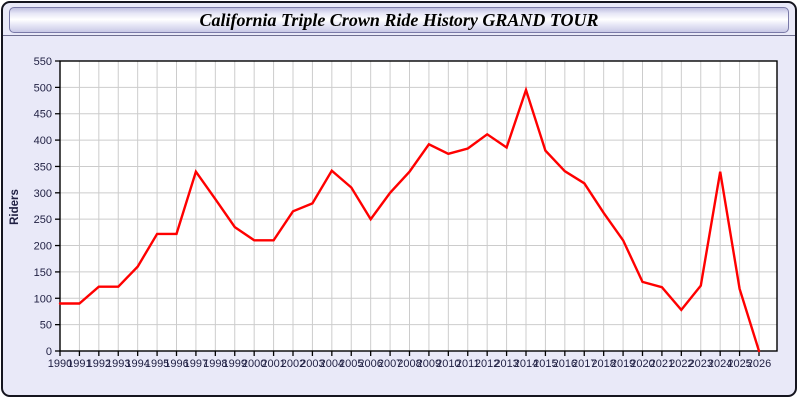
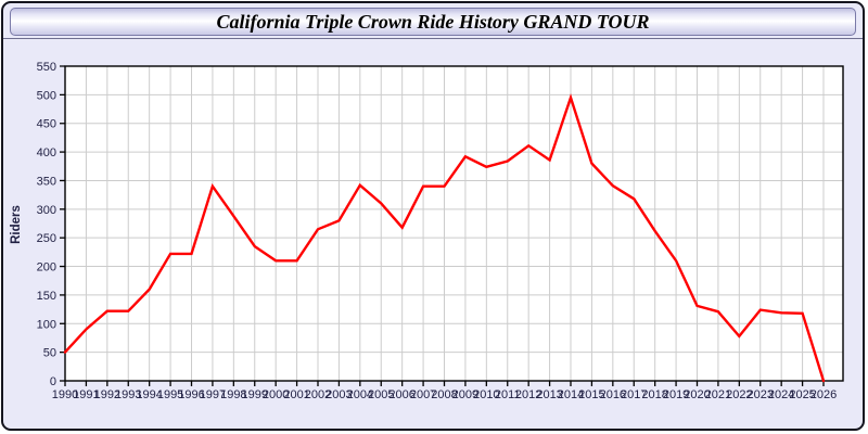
1990: 90 -> 50
2006: 250 -> 270
2007: 300 -> 340
2024: 340 -> 120
